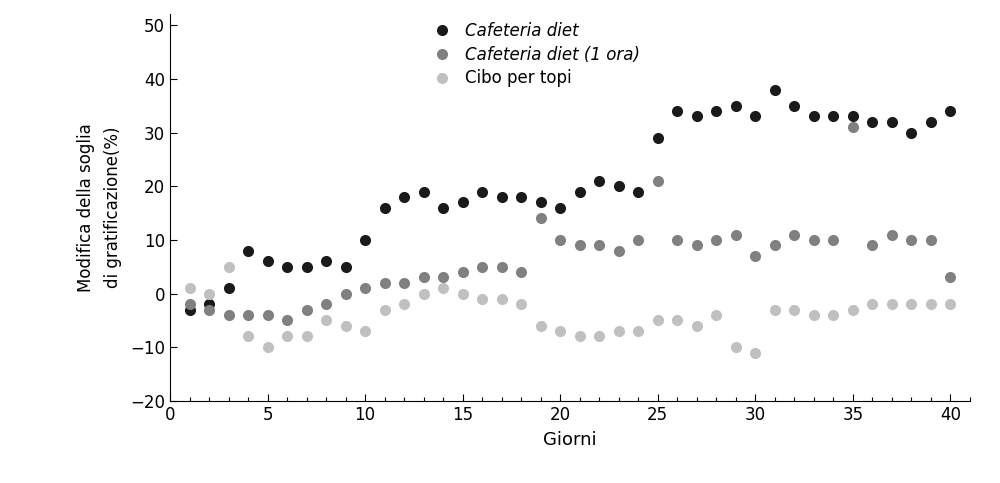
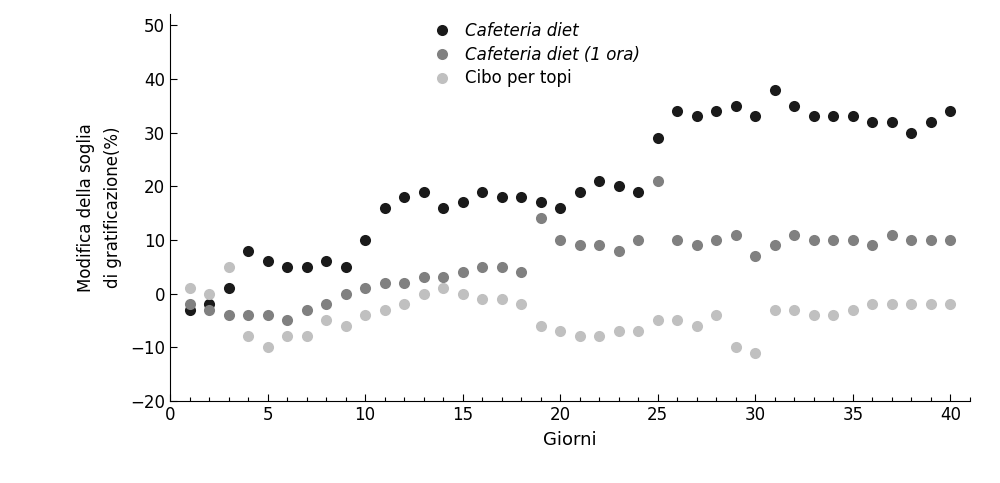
Cibo per topi/10: -7 -> -4
Cafeteria diet (1 ora)/35: 31 -> 10
Cafeteria diet (1 ora)/40: 3 -> 10
